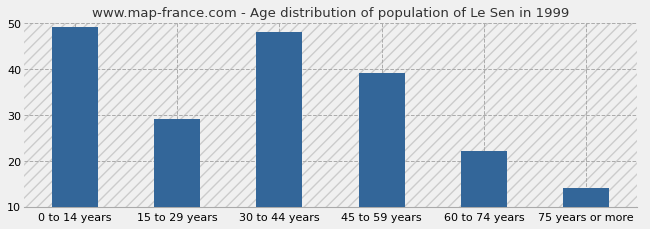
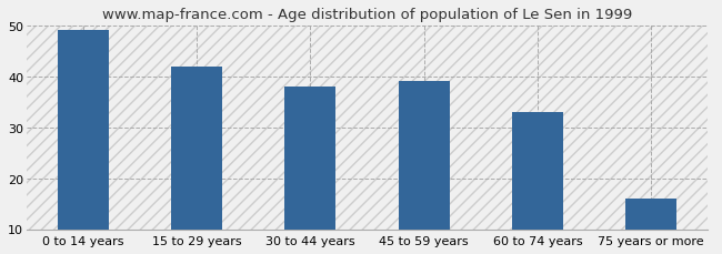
15 to 29 years: 29 -> 42
30 to 44 years: 48 -> 38
60 to 74 years: 22 -> 33
75 years or more: 14 -> 16
